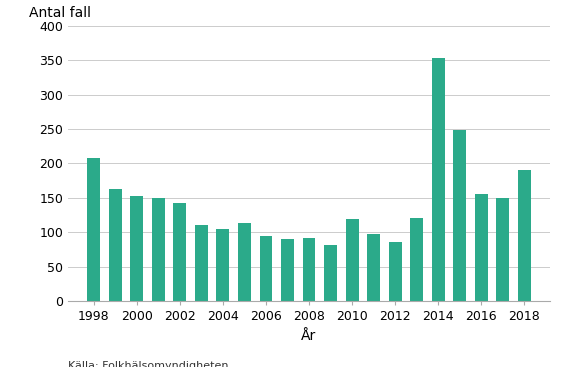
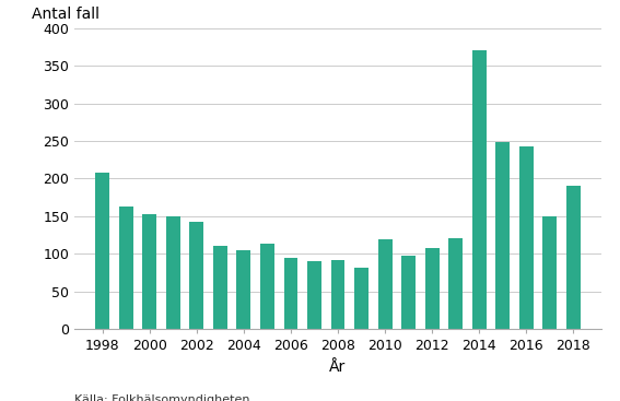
2012: 86 -> 108
2014: 353 -> 370
2016: 156 -> 242
